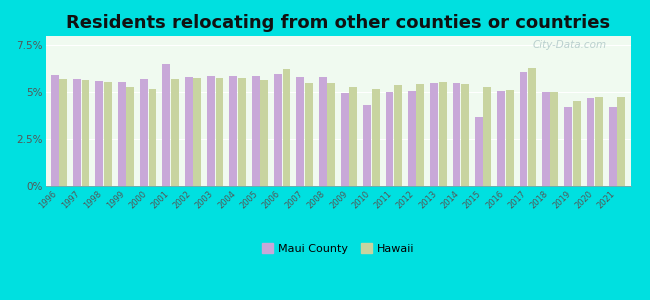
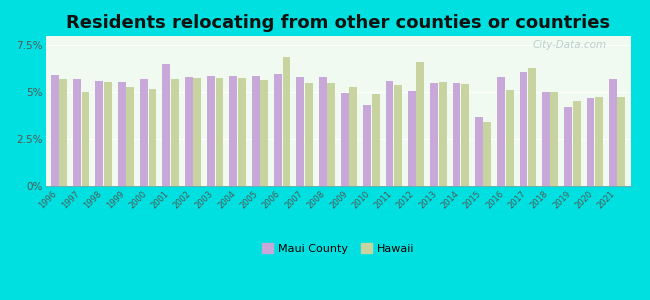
Hawaii/1997: 5.7% -> 5.0%
Hawaii/2006: 6.2% -> 6.9%
Hawaii/2010: 5.2% -> 4.9%
Maui County/2011: 5.0% -> 5.6%
Hawaii/2012: 5.5% -> 6.6%
Hawaii/2015: 5.3% -> 3.4%
Maui County/2016: 5.0% -> 5.8%
Maui County/2021: 4.2% -> 5.7%
